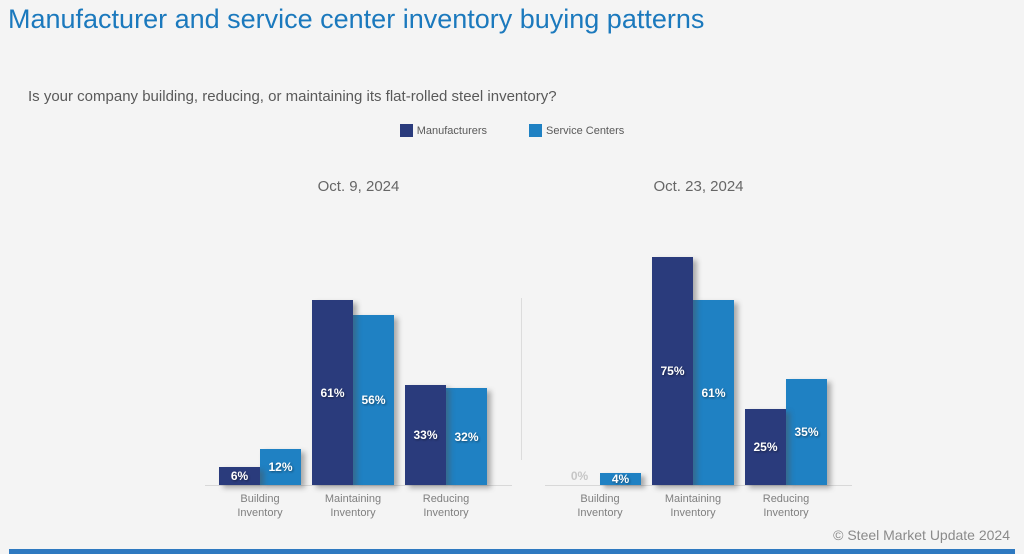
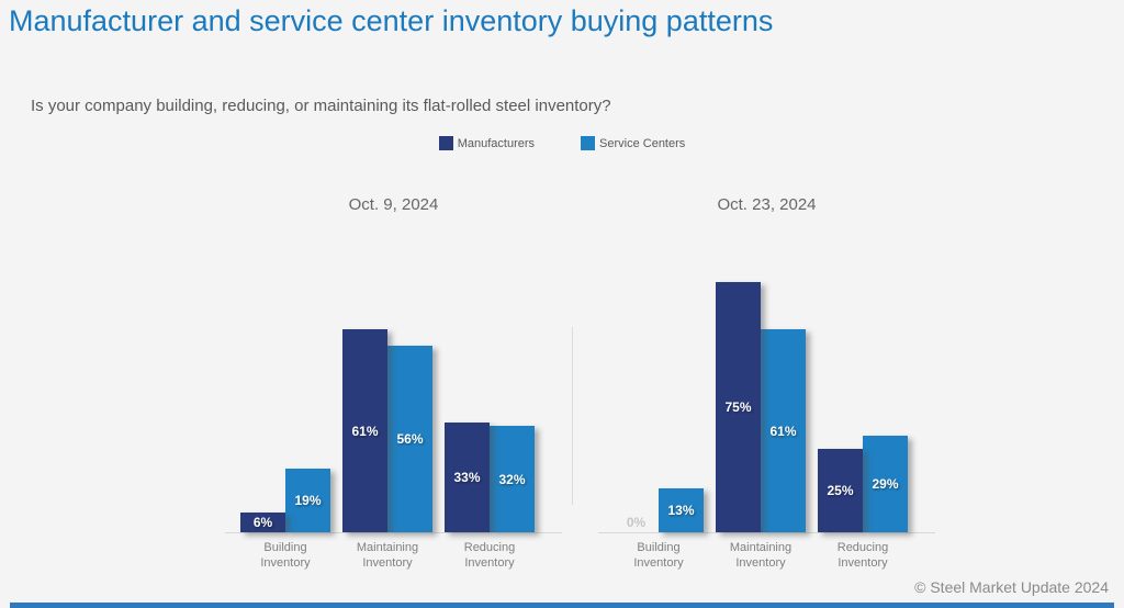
Oct. 9, 2024/Service Centers/Building Inventory: 12% -> 19%
Oct. 23, 2024/Service Centers/Building Inventory: 4% -> 13%
Oct. 23, 2024/Service Centers/Reducing Inventory: 35% -> 29%
